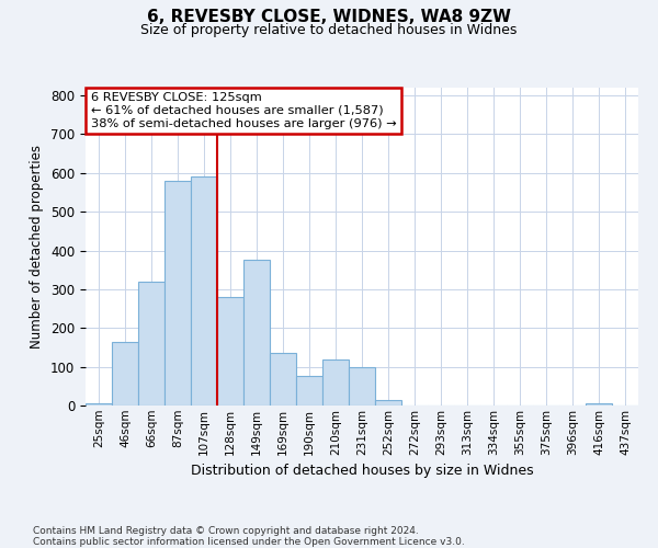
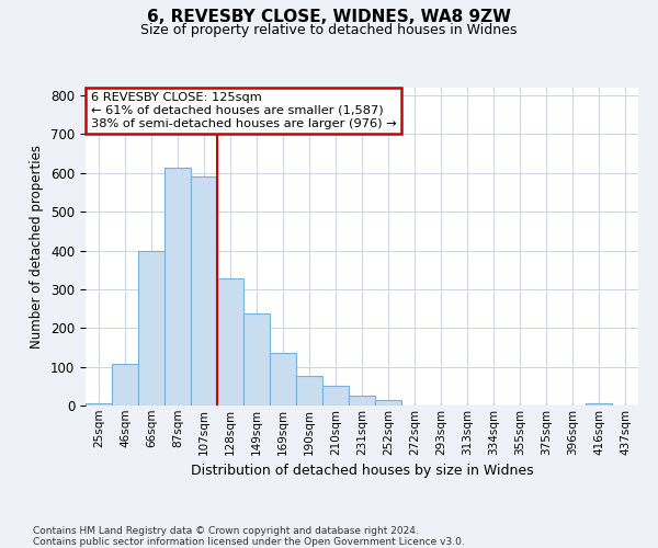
46sqm: 165 -> 107
66sqm: 320 -> 400
87sqm: 580 -> 615
128sqm: 280 -> 328
149sqm: 375 -> 237
210sqm: 120 -> 50
231sqm: 100 -> 25
